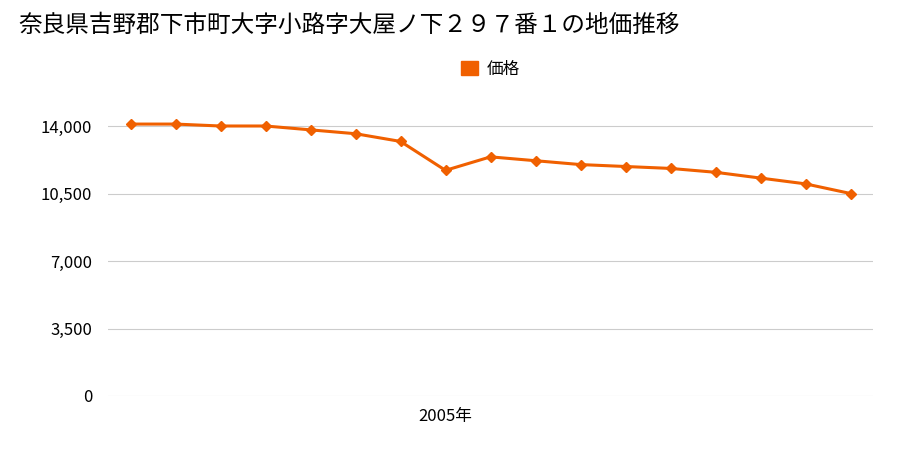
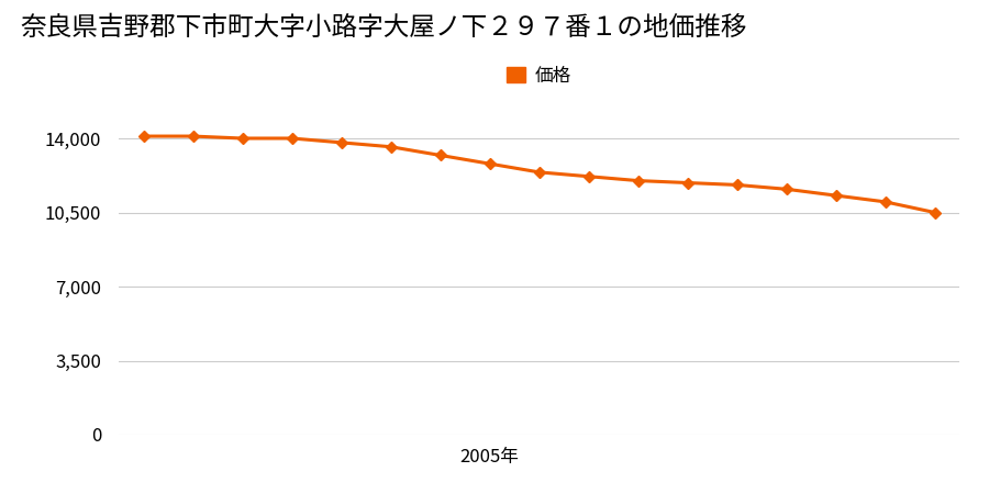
2005年: 11,700 -> 12,800
